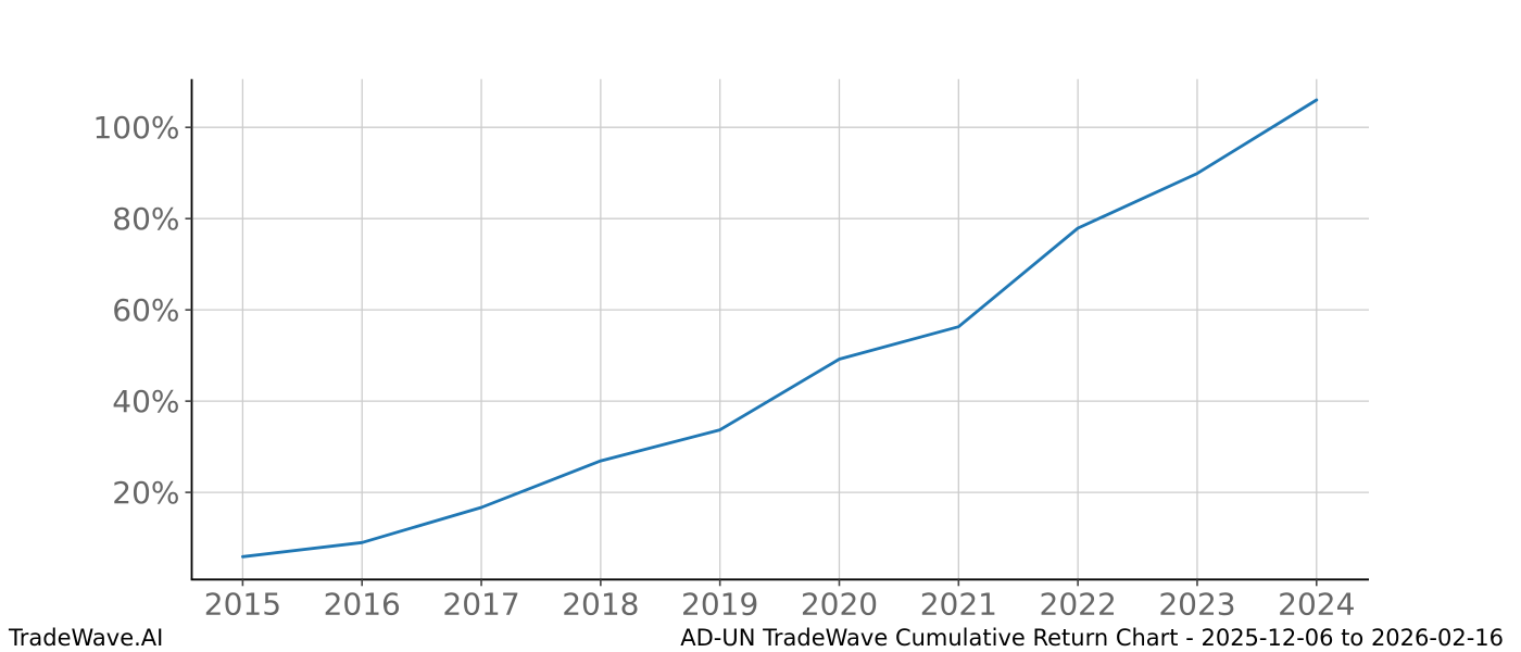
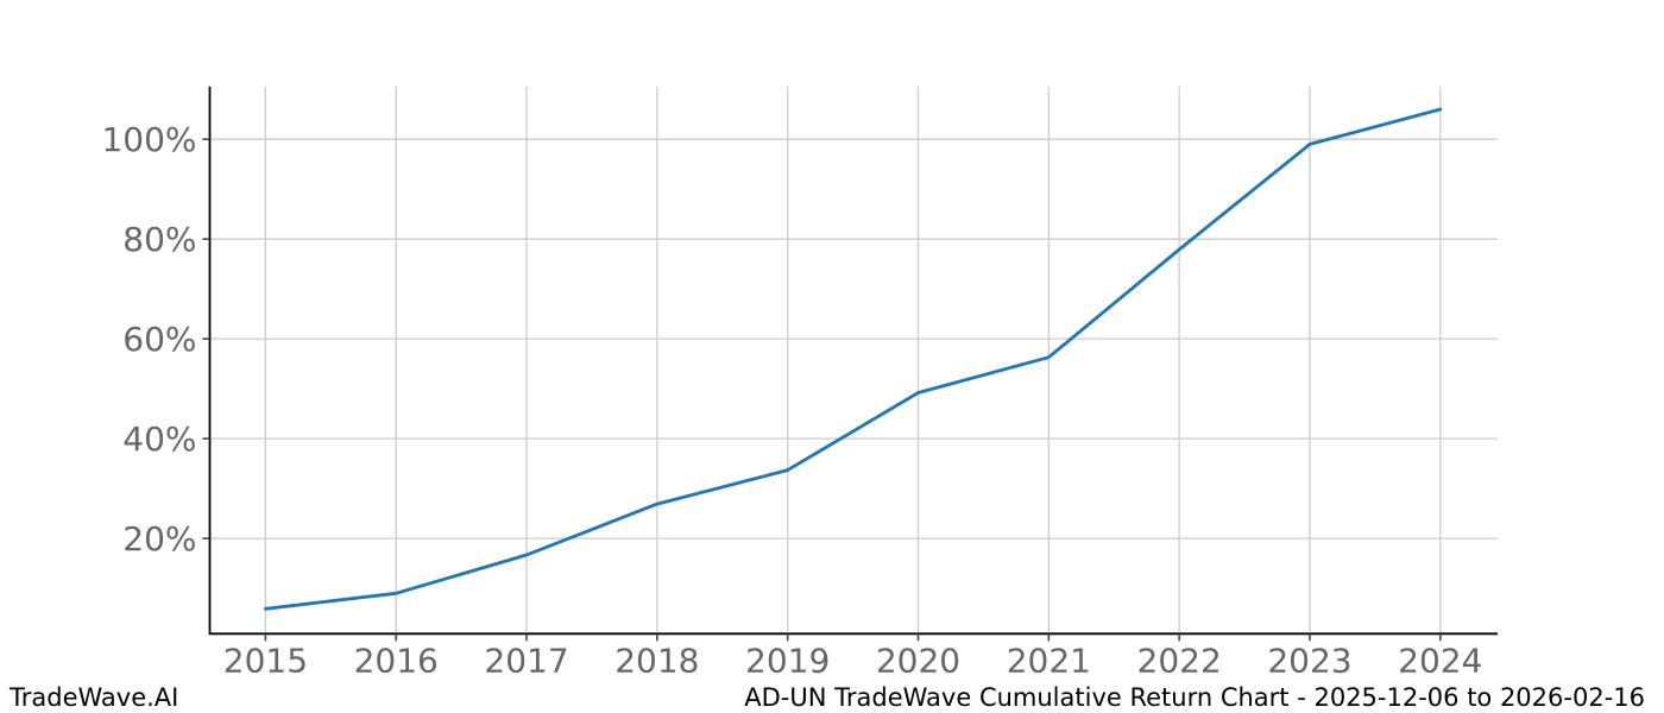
2023: 90% -> 99%
